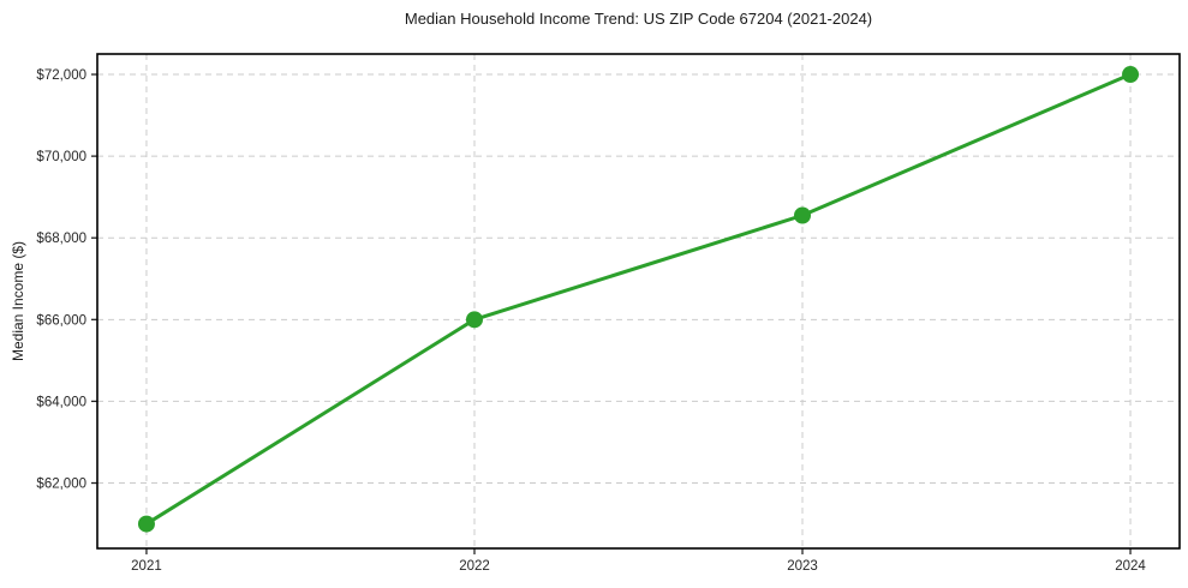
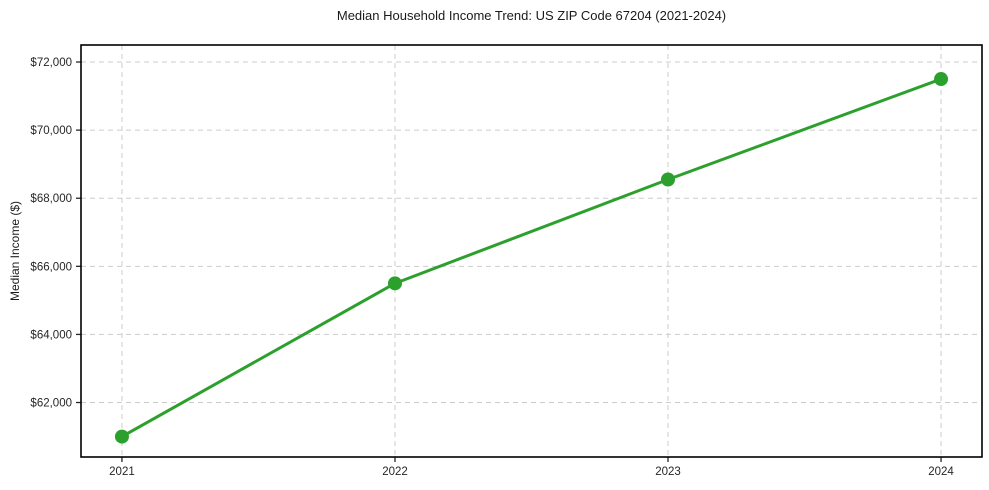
2022: $66000 -> $65500
2024: $72000 -> $71500
